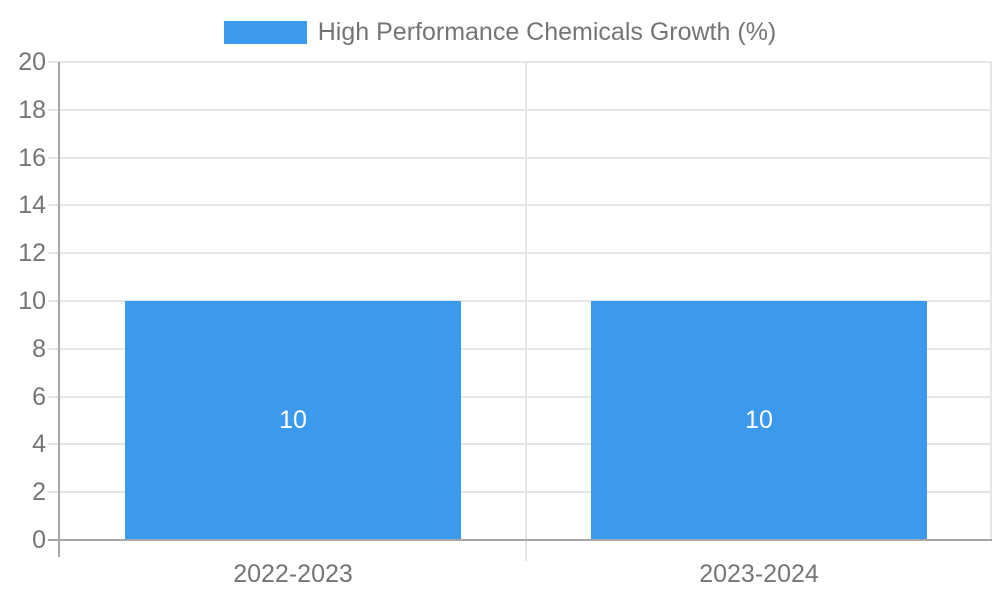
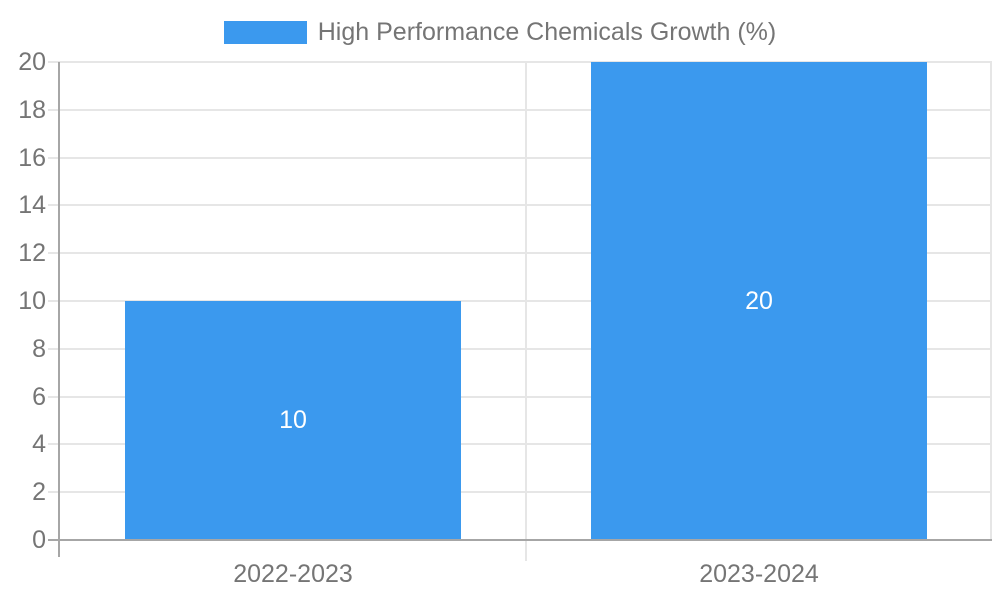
2023-2024: 10 -> 20
